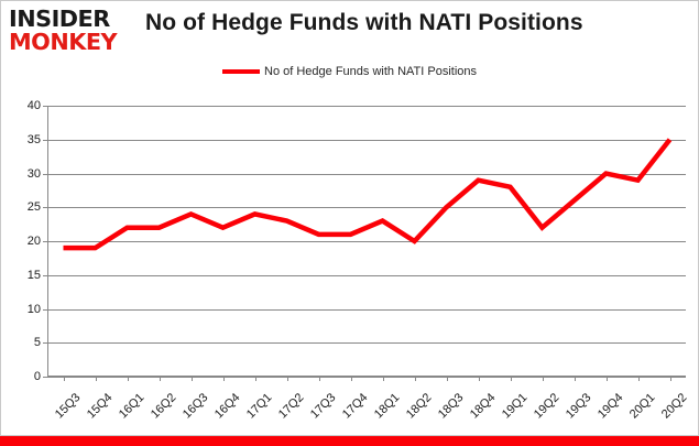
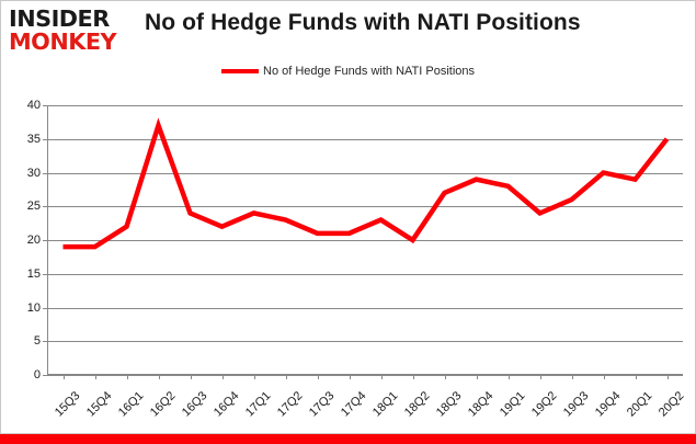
16Q2: 22 -> 37
18Q3: 25 -> 27
19Q2: 22 -> 24
